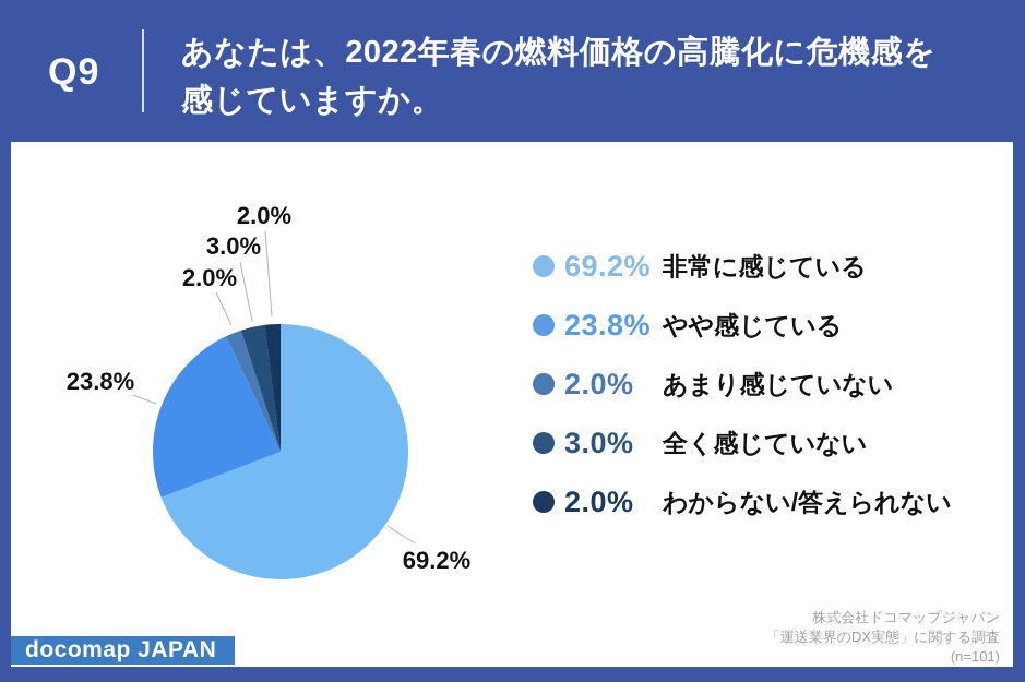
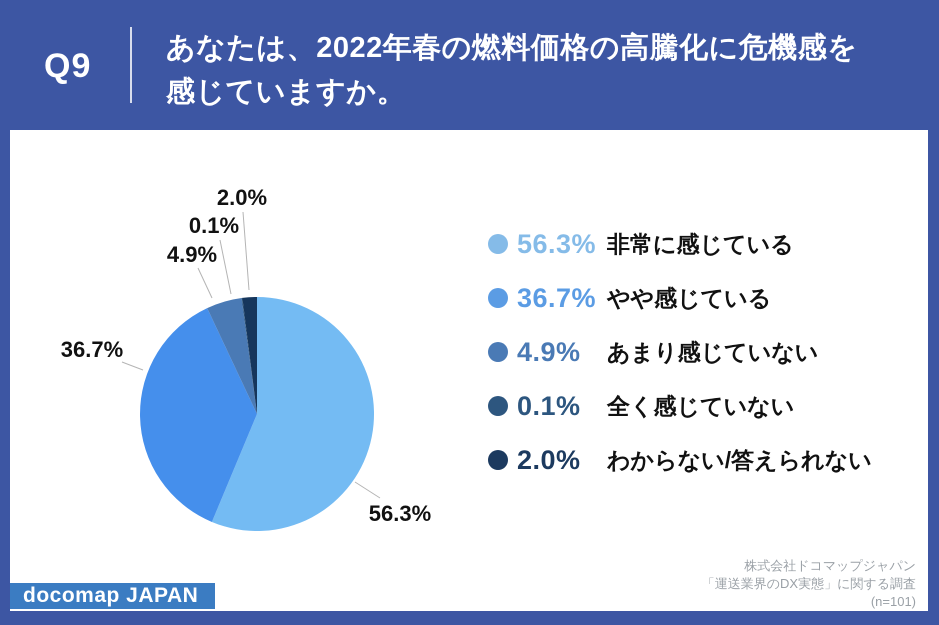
非常に感じている: 69.2% -> 56.3%
やや感じている: 23.8% -> 36.7%
あまり感じていない: 2.0% -> 4.9%
全く感じていない: 3.0% -> 0.1%
